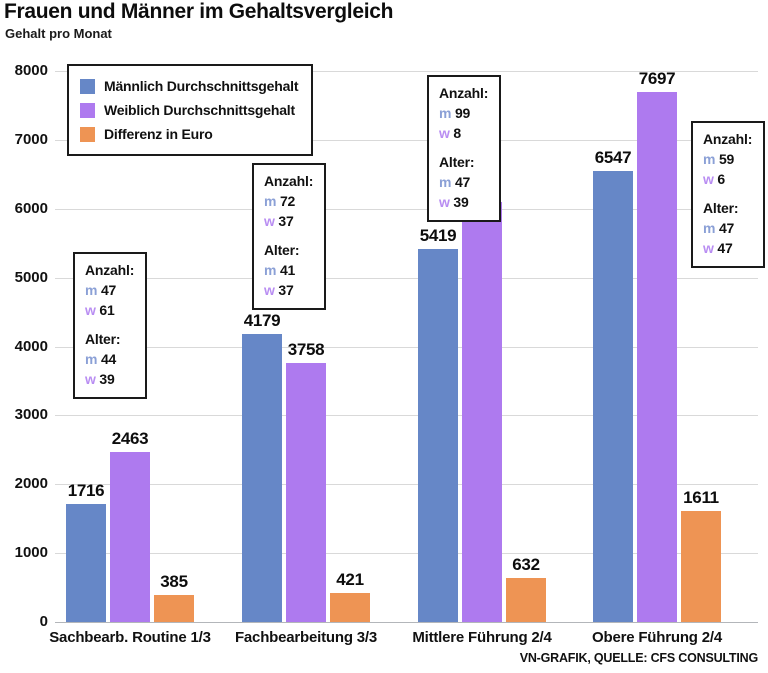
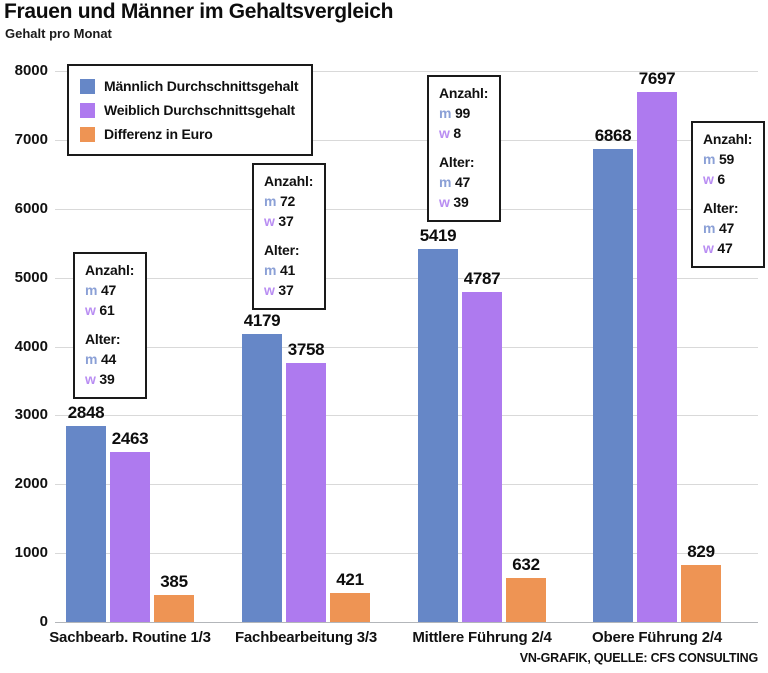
Männlich Durchschnittsgehalt/Sachbearb. Routine 1/3: 1716 -> 2848
Weiblich Durchschnittsgehalt/Mittlere Führung 2/4: 6103 -> 4787
Männlich Durchschnittsgehalt/Obere Führung 2/4: 6547 -> 6868
Differenz in Euro/Obere Führung 2/4: 1611 -> 829
